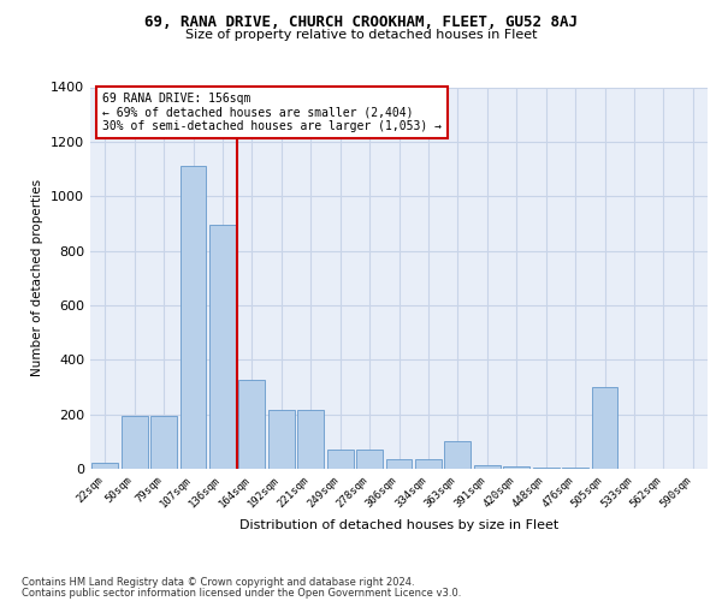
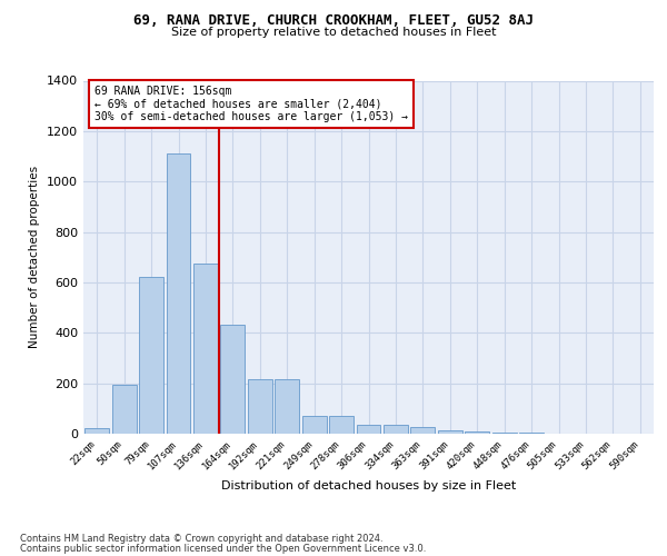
79sqm: 195 -> 620
136sqm: 895 -> 675
164sqm: 325 -> 430
363sqm: 100 -> 25
505sqm: 300 -> 2
